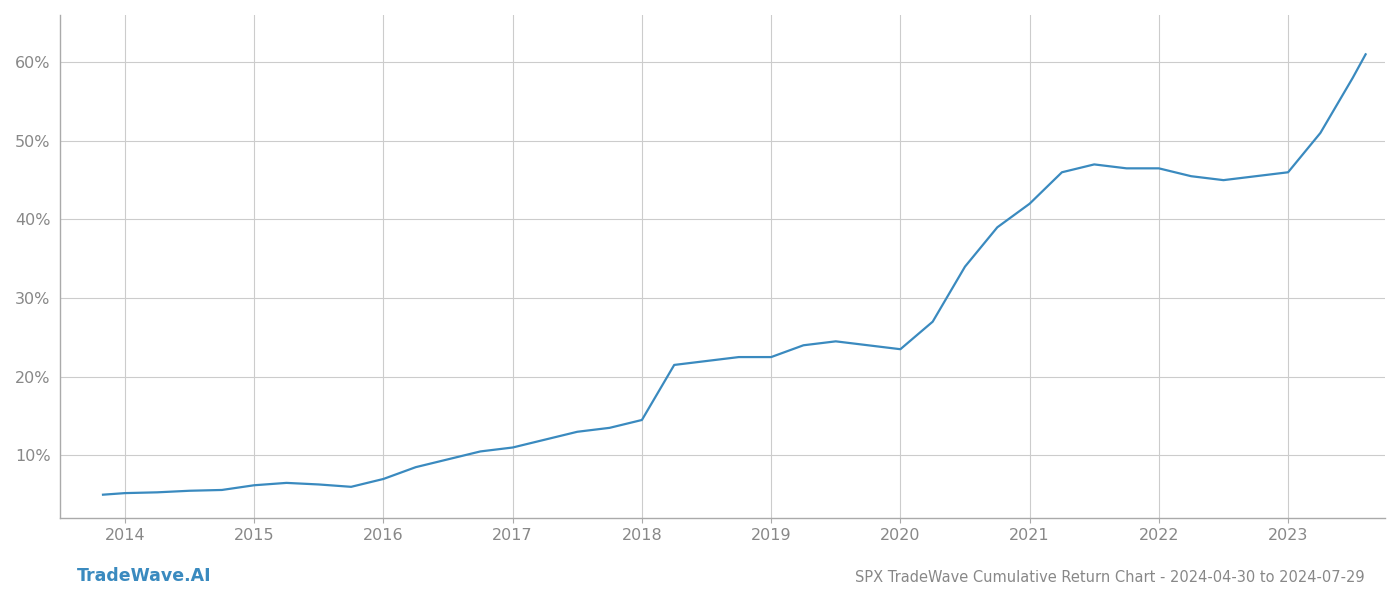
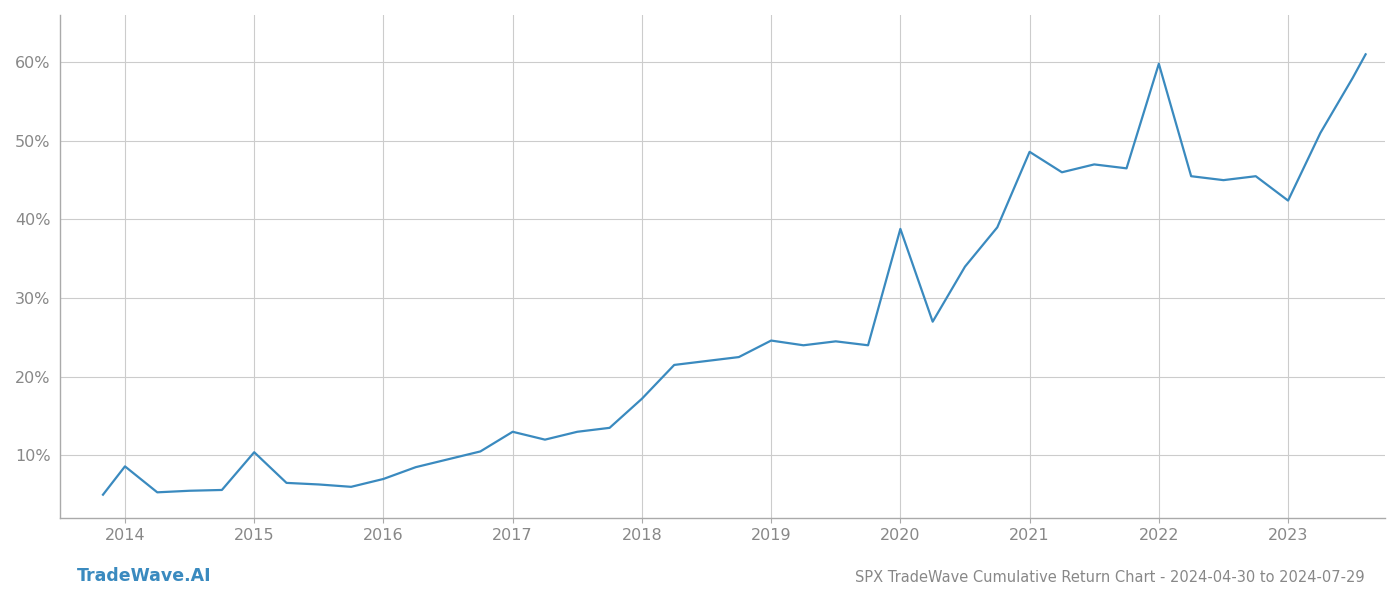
2014: 5.2% -> 8.6%
2015: 6.2% -> 10.4%
2017: 11.0% -> 13.0%
2018: 14.5% -> 17.2%
2019: 22.5% -> 24.6%
2020: 23.5% -> 38.8%
2021: 42.0% -> 48.6%
2022: 46.5% -> 59.8%
2023: 46.0% -> 42.4%
